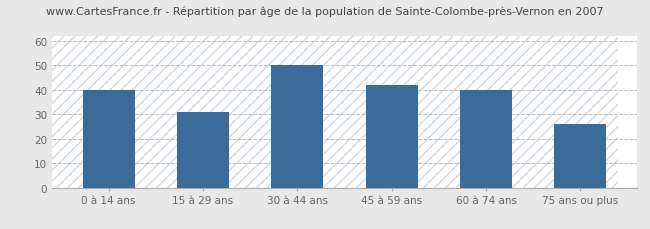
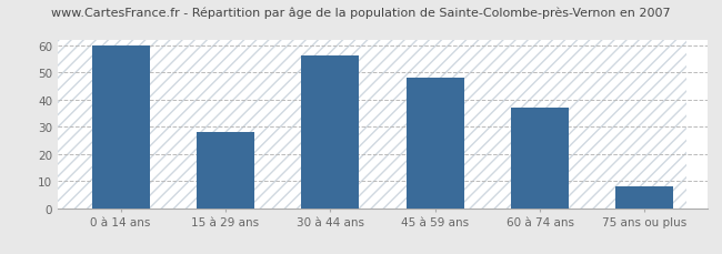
0 à 14 ans: 40 -> 60
15 à 29 ans: 31 -> 28
30 à 44 ans: 50 -> 56
45 à 59 ans: 42 -> 48
60 à 74 ans: 40 -> 37
75 ans ou plus: 26 -> 8
